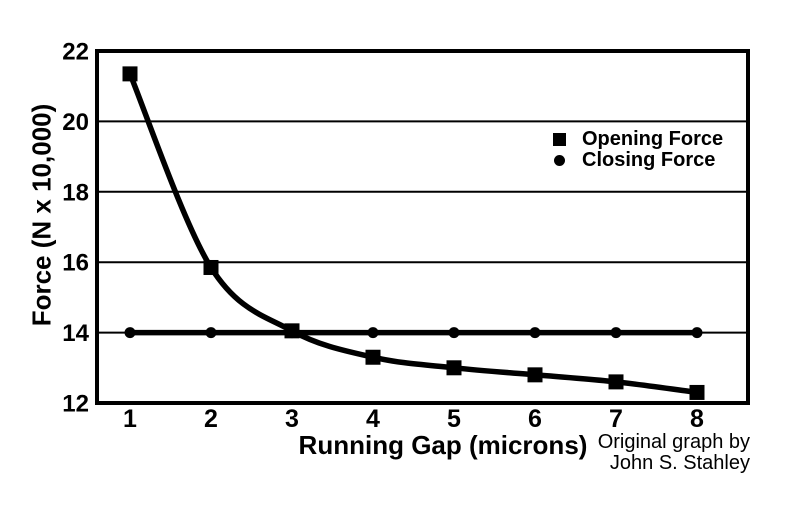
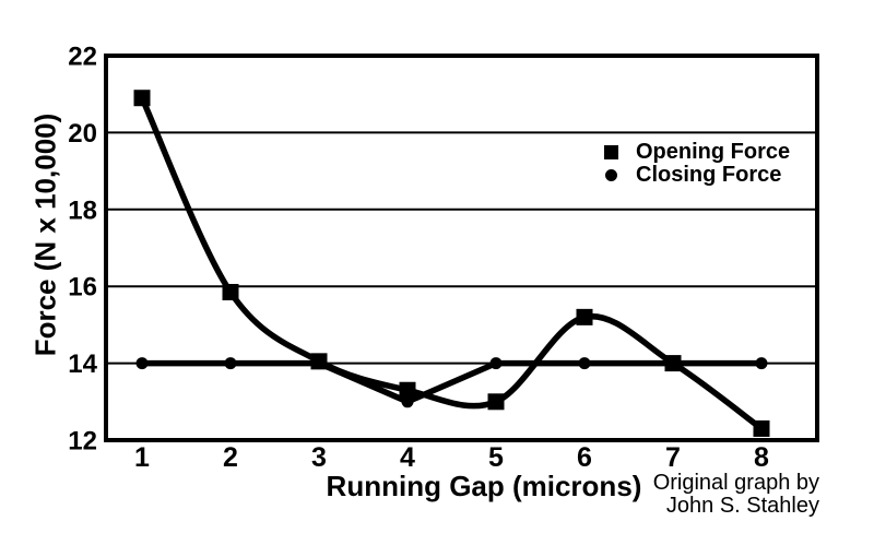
Opening Force/1: 21.4 -> 20.9
Closing Force/4: 14 -> 13
Opening Force/6: 12.8 -> 15.2
Opening Force/7: 12.6 -> 14.0
